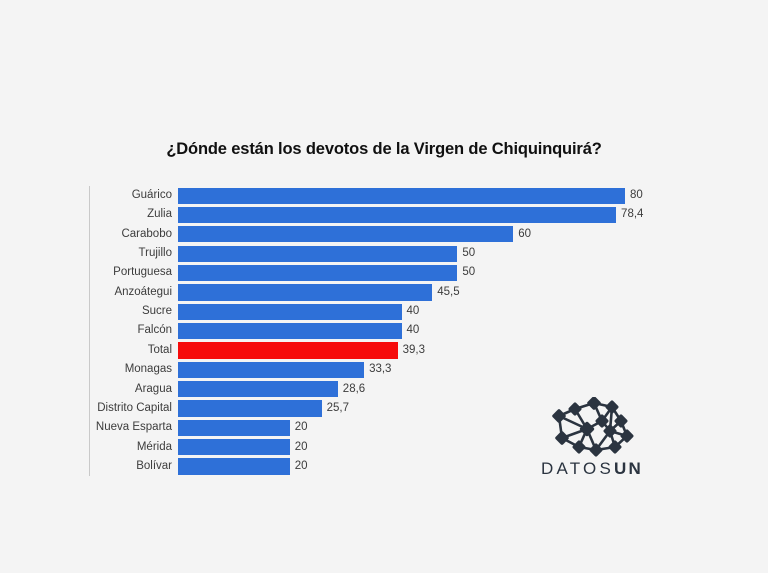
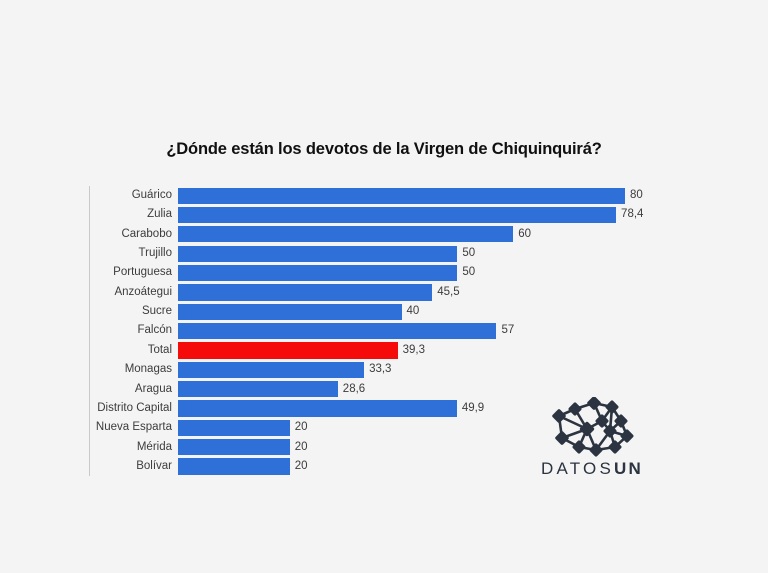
Falcón: 40 -> 57
Distrito Capital: 25,7 -> 49,9
